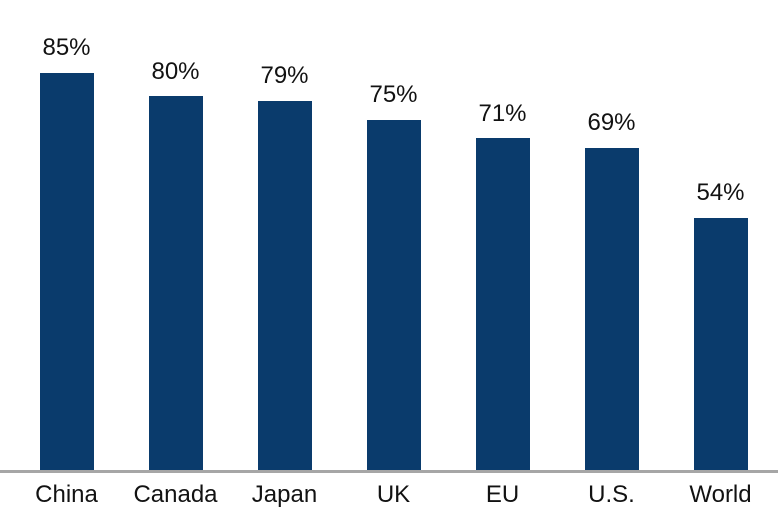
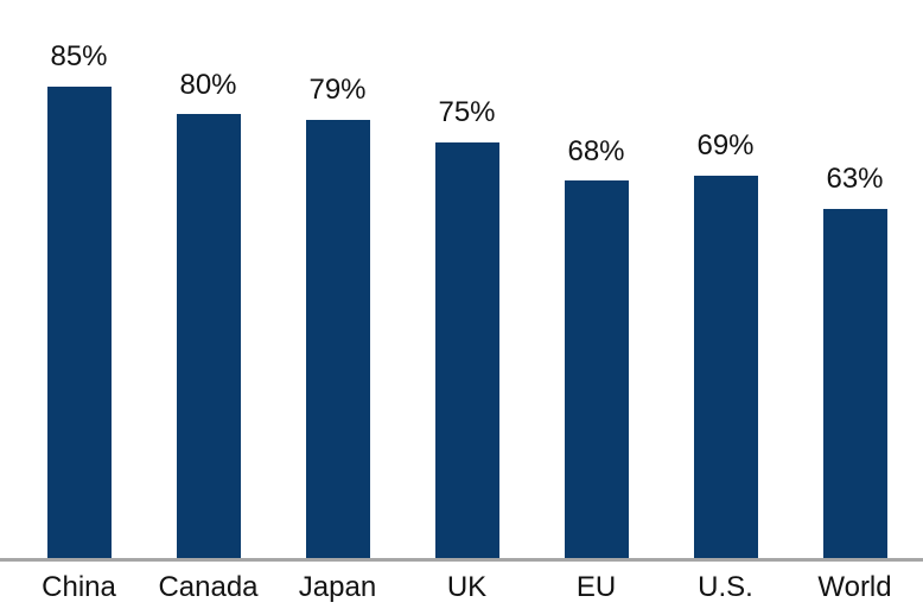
EU: 71% -> 68%
World: 54% -> 63%
